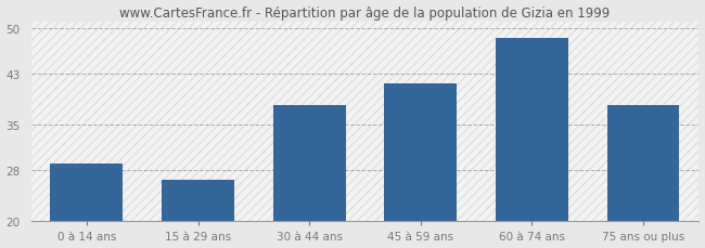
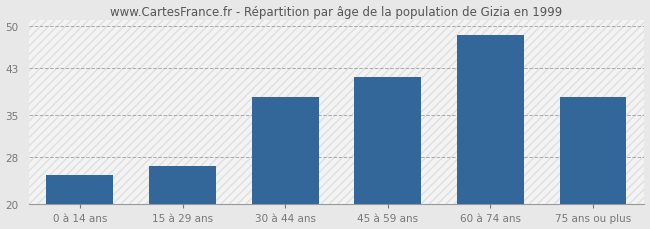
0 à 14 ans: 29.0 -> 25.0
